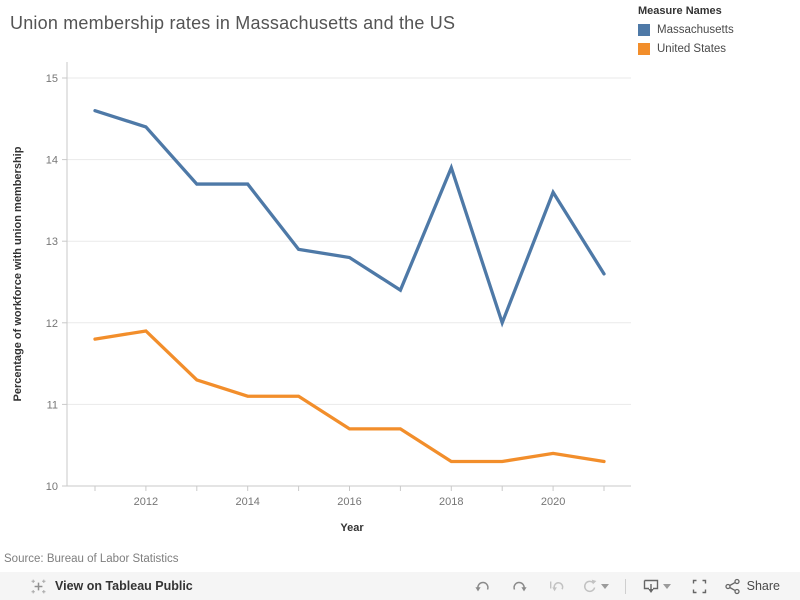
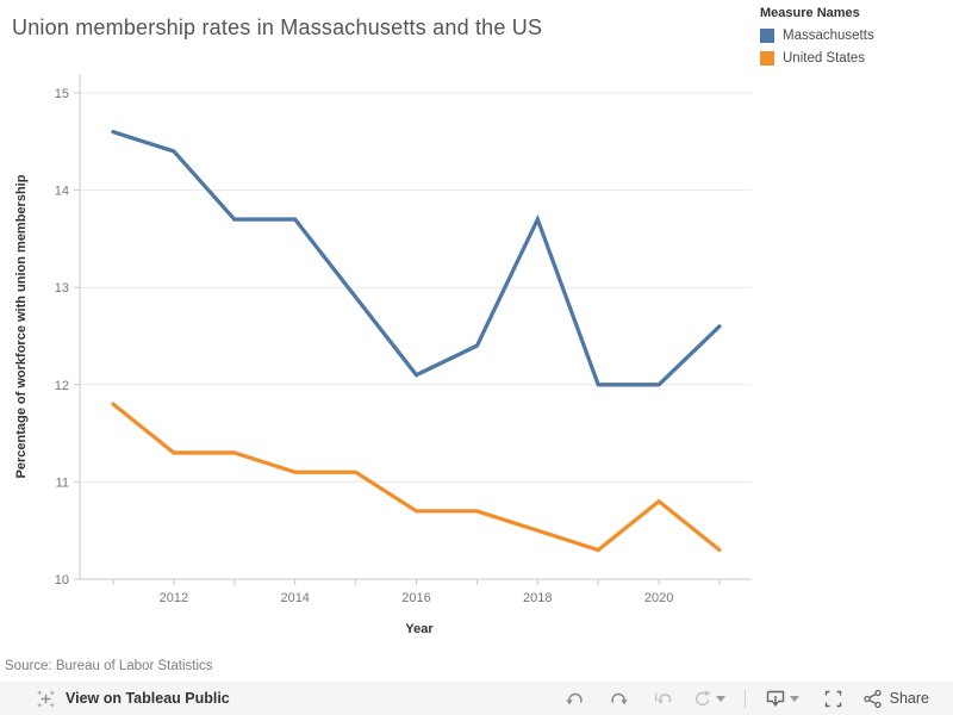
United States/2012: 11.9 -> 11.3
Massachusetts/2016: 12.8 -> 12.1
Massachusetts/2018: 13.9 -> 13.7
United States/2018: 10.3 -> 10.5
Massachusetts/2020: 13.6 -> 12.0
United States/2020: 10.4 -> 10.8
